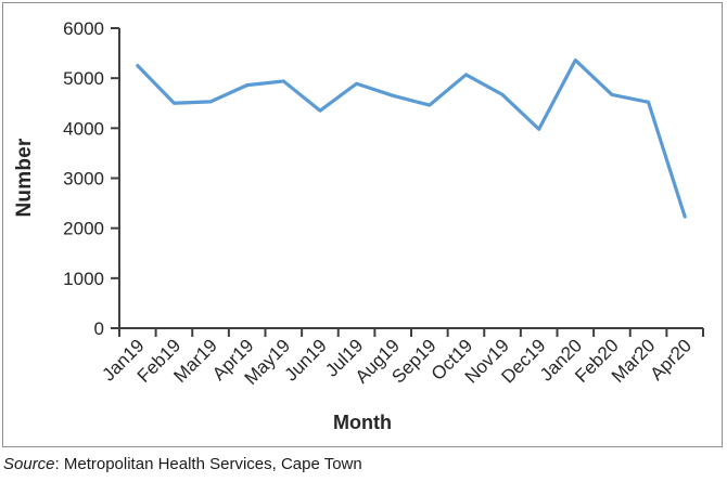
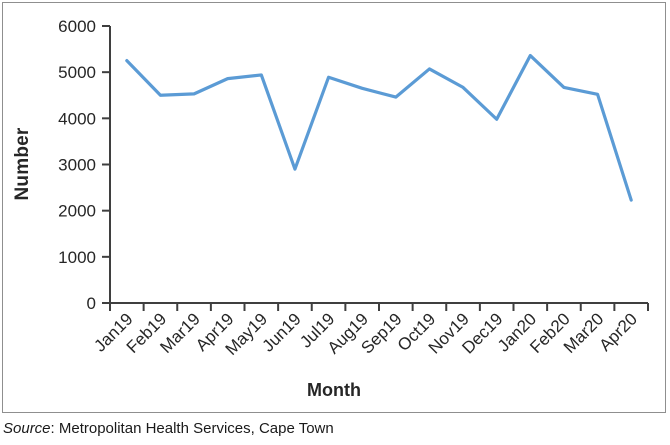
Jun19: 4400 -> 2900
